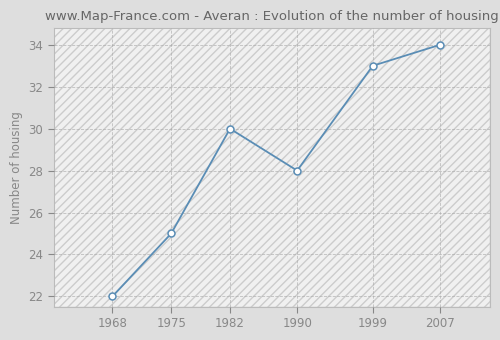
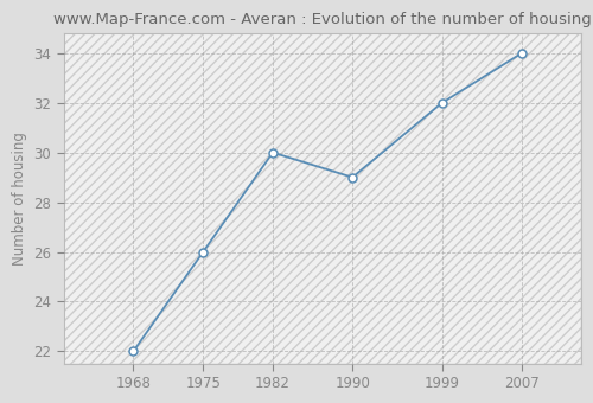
1975: 25 -> 26
1990: 28 -> 29
1999: 33 -> 32
